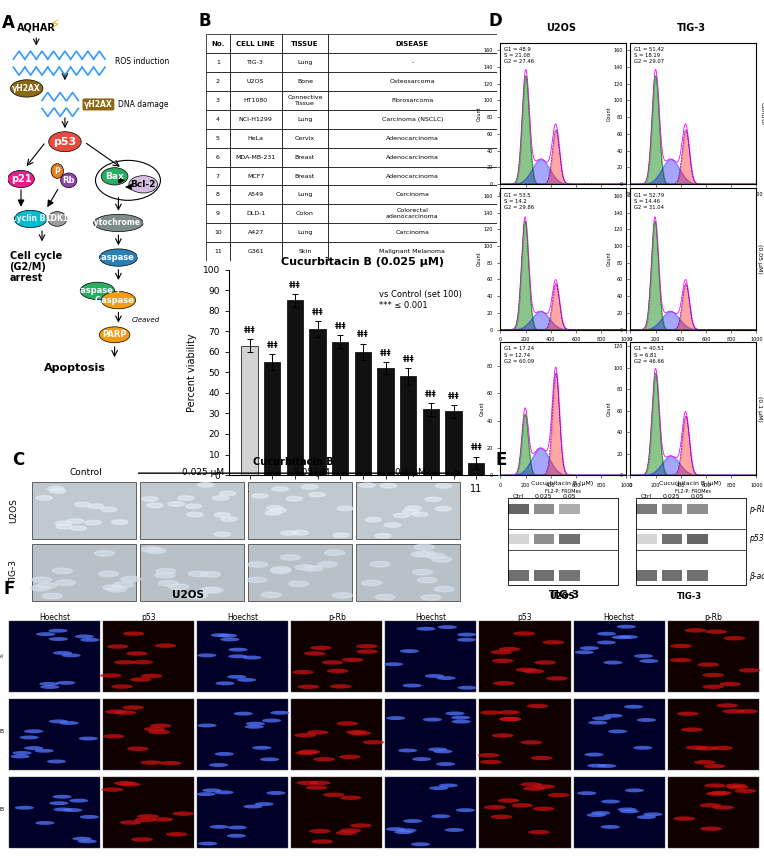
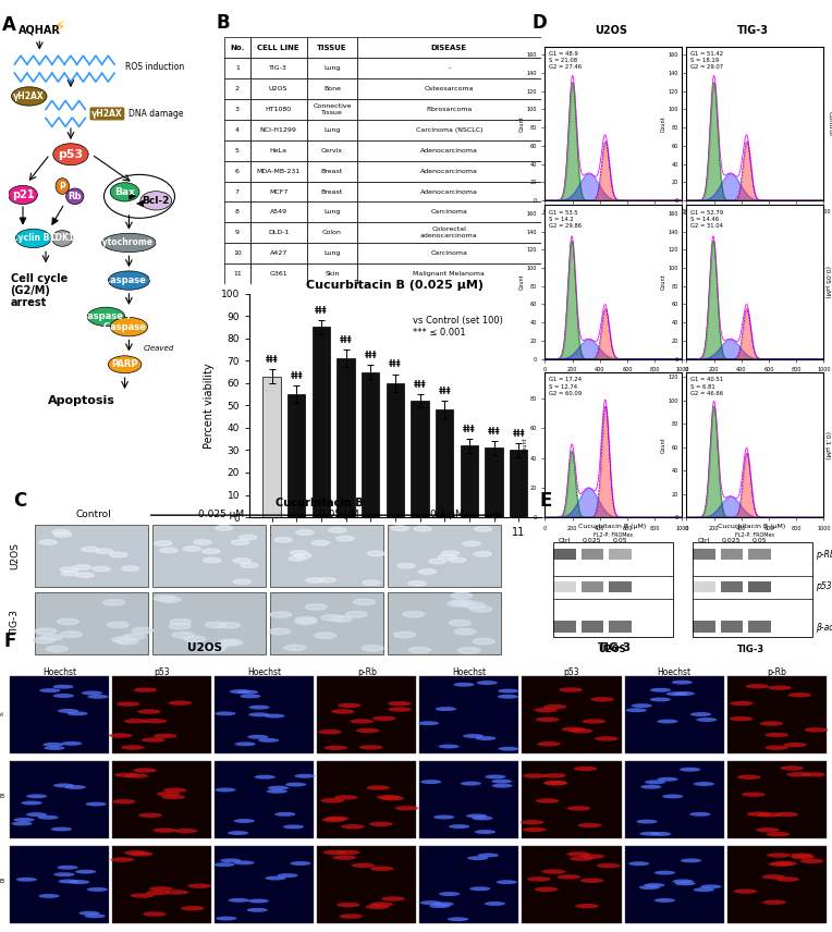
Cucurbitacin B (0.025 μM)/11: 6 -> 30
